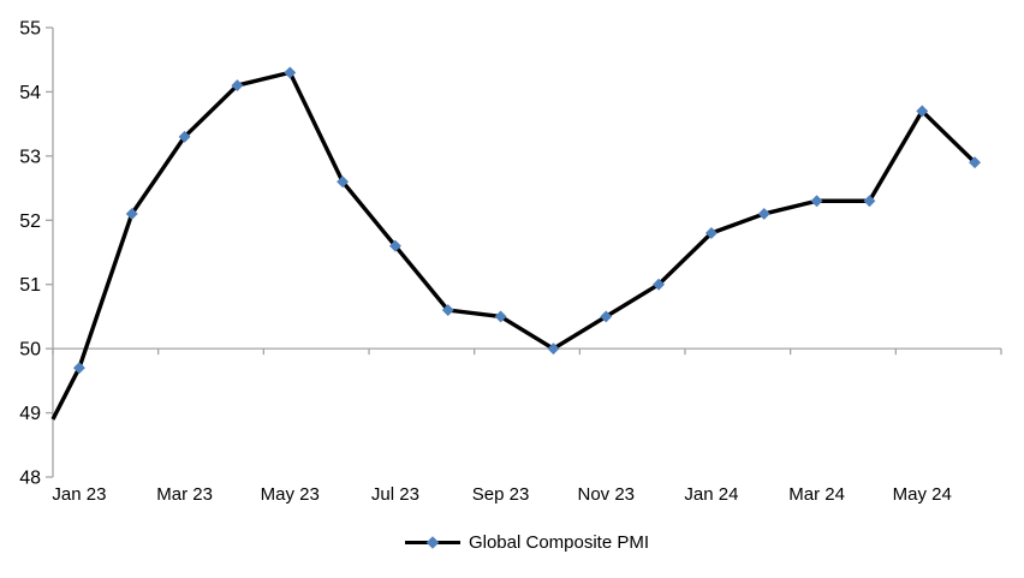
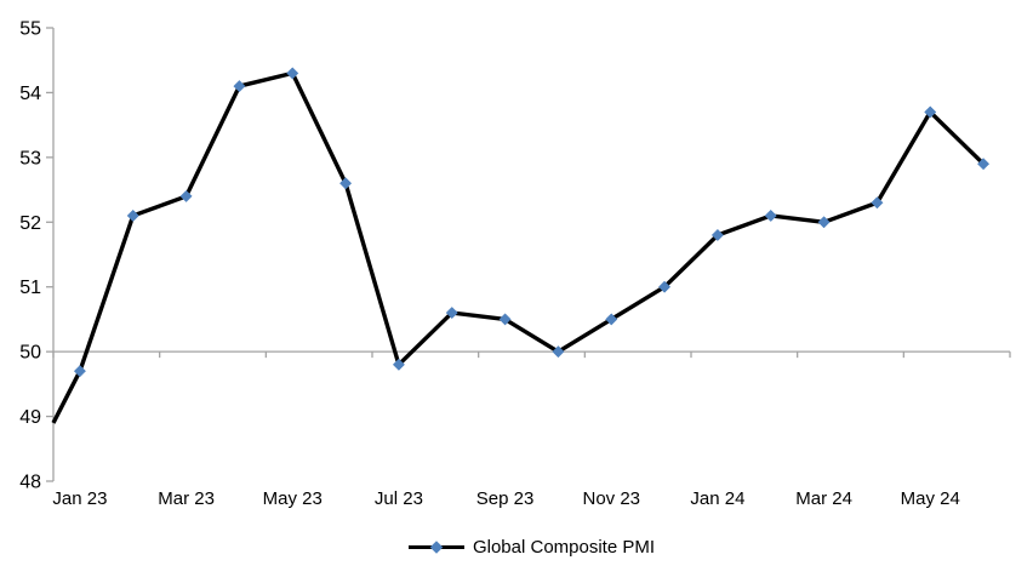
Mar 23: 53.3 -> 52.4
Jul 23: 51.6 -> 49.8
Mar 24: 52.3 -> 52.0
